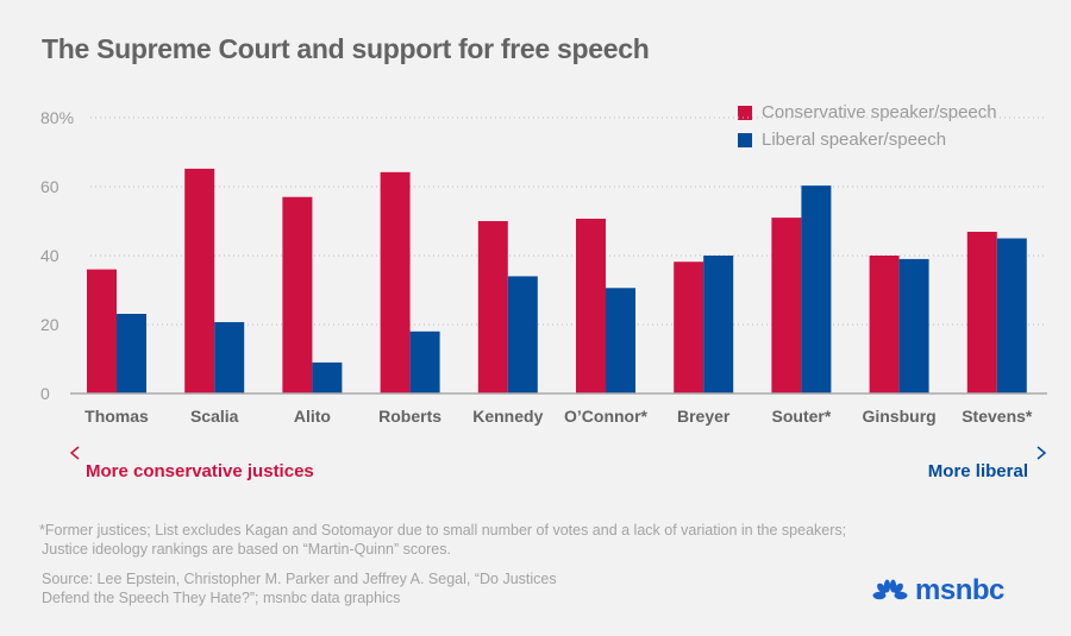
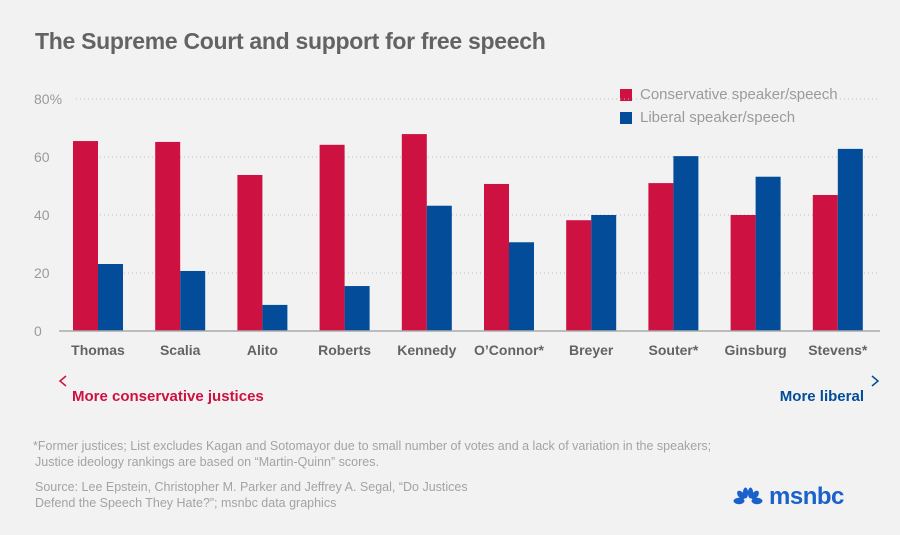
Conservative speaker/speech/Thomas: 36% -> 66%
Conservative speaker/speech/Alito: 57% -> 54%
Liberal speaker/speech/Roberts: 18% -> 16%
Conservative speaker/speech/Kennedy: 50% -> 68%
Liberal speaker/speech/Kennedy: 34% -> 43%
Liberal speaker/speech/Ginsburg: 39% -> 53%
Liberal speaker/speech/Stevens*: 45% -> 63%
